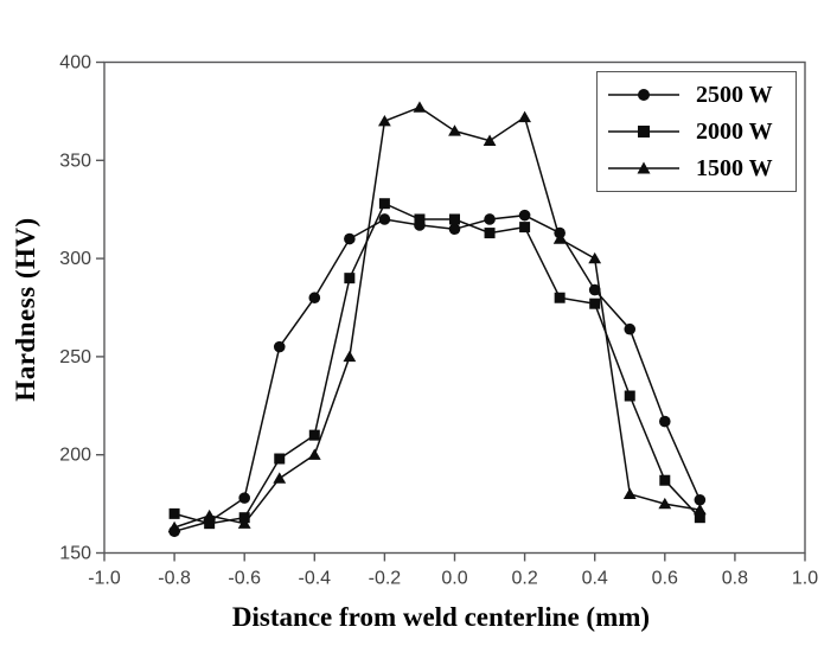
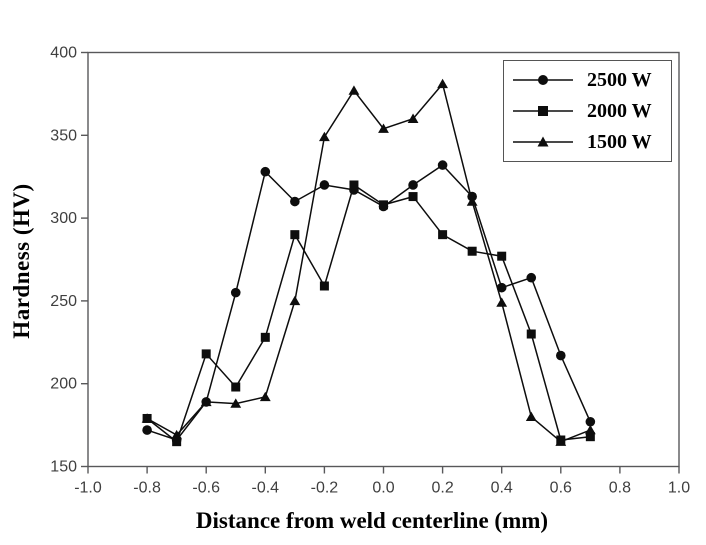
2500 W/-0.8: 161 -> 172
2000 W/-0.8: 170 -> 179
1500 W/-0.8: 163 -> 179
2500 W/-0.6: 178 -> 189
2000 W/-0.6: 168 -> 218
1500 W/-0.6: 165 -> 189
2500 W/-0.4: 280 -> 328
2000 W/-0.4: 210 -> 228
1500 W/-0.4: 200 -> 192
2000 W/-0.2: 328 -> 259
1500 W/-0.2: 370 -> 349
2500 W/0.0: 315 -> 307
2000 W/0.0: 320 -> 308
1500 W/0.0: 365 -> 354
2500 W/0.2: 322 -> 332
2000 W/0.2: 316 -> 290
1500 W/0.2: 372 -> 381
2500 W/0.4: 284 -> 258
1500 W/0.4: 300 -> 249
2000 W/0.6: 187 -> 166
1500 W/0.6: 175 -> 165
